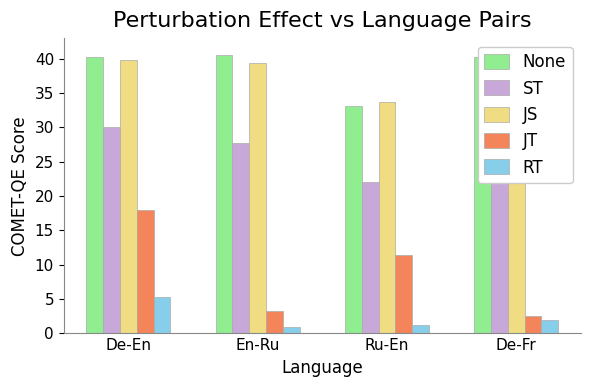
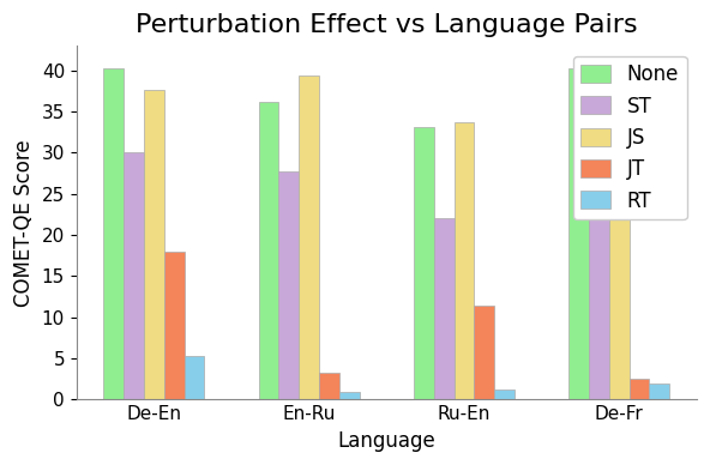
JS/De-En: 39.8 -> 37.6
None/En-Ru: 40.5 -> 36.2
